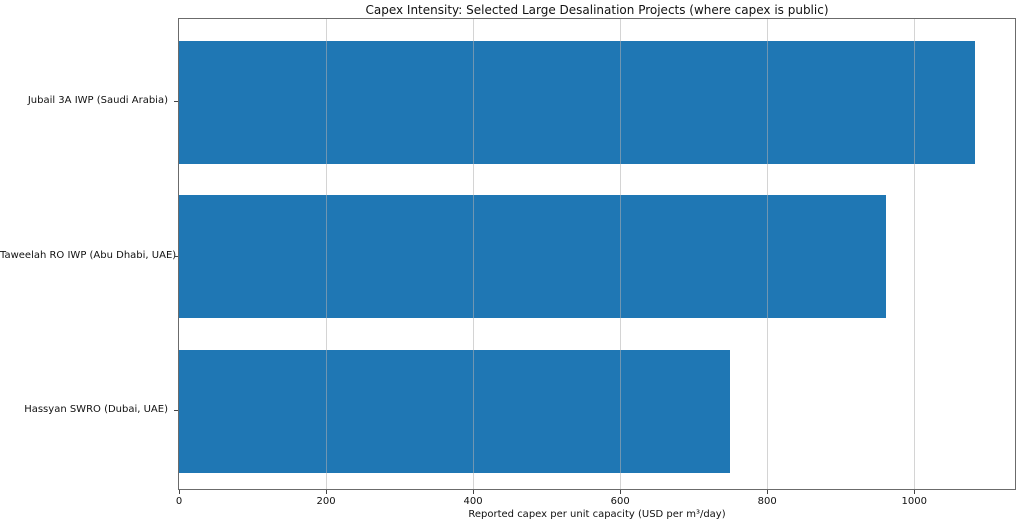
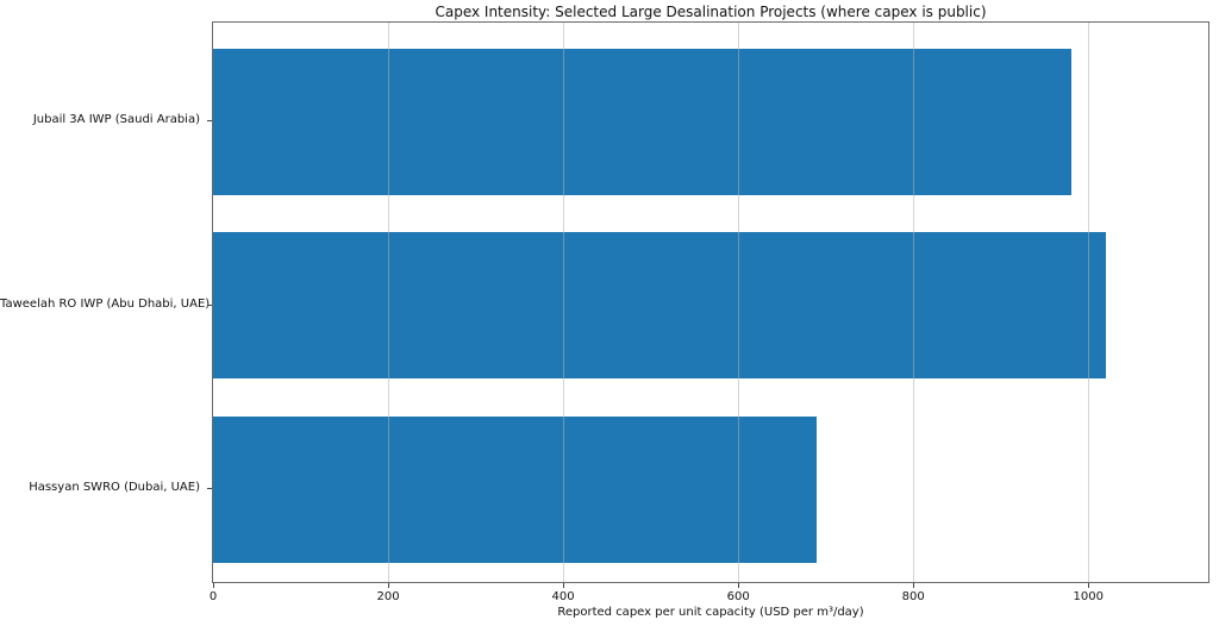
Jubail 3A IWP (Saudi Arabia): 1080 -> 980
Taweelah RO IWP (Abu Dhabi, UAE): 960 -> 1020
Hassyan SWRO (Dubai, UAE): 750 -> 690
